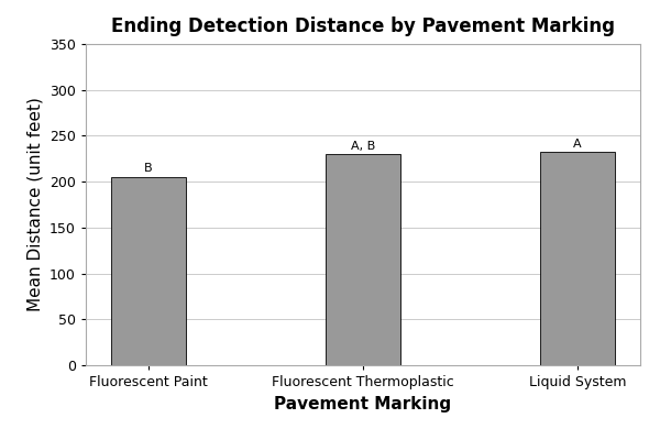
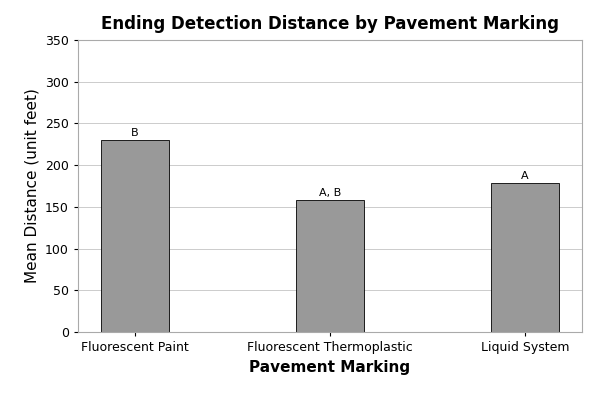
Fluorescent Paint: 205 -> 230
Fluorescent Thermoplastic: 230 -> 158
Liquid System: 232 -> 178
